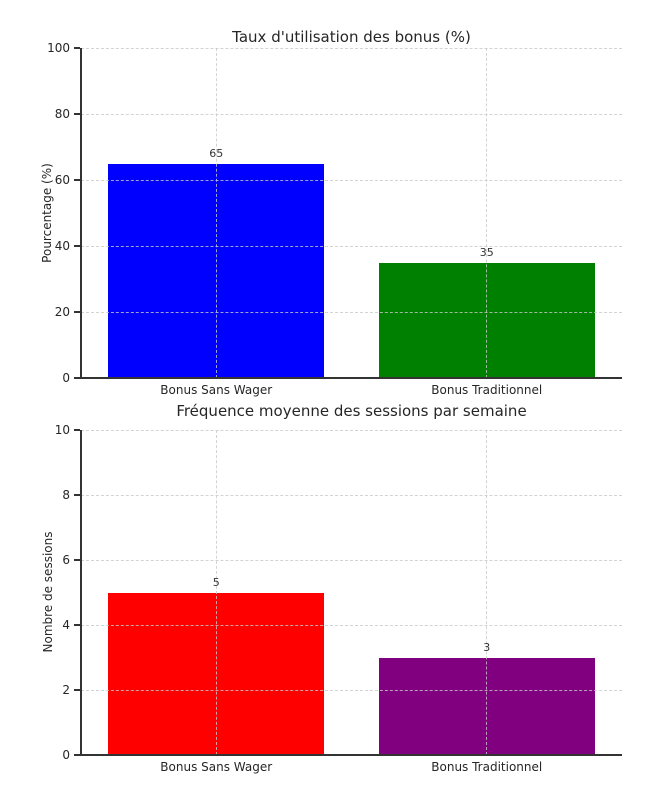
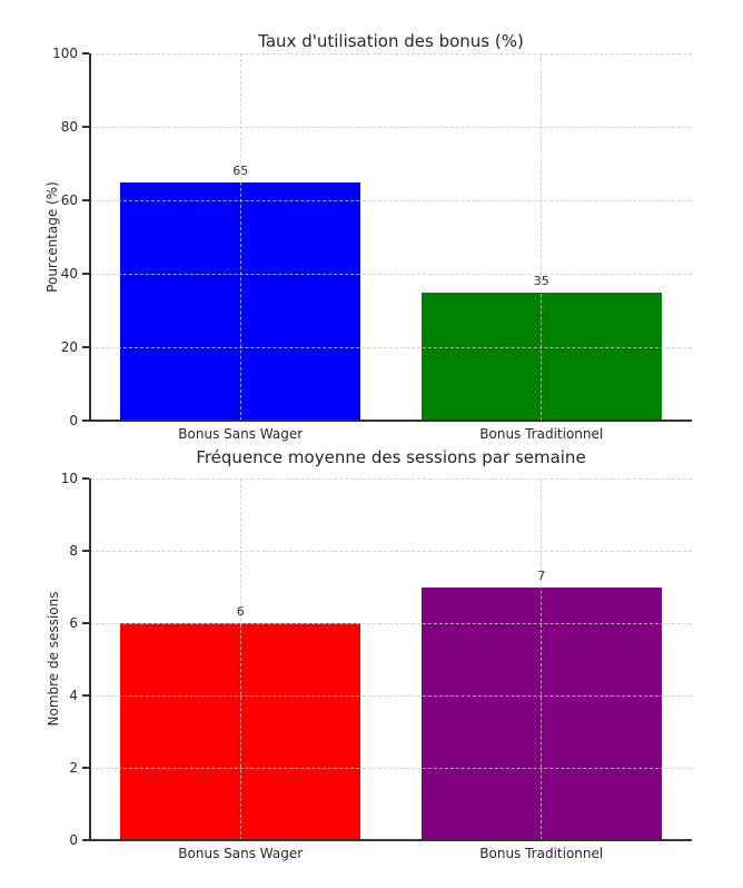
Fréquence moyenne des sessions par semaine/Bonus Sans Wager: 5 -> 6
Fréquence moyenne des sessions par semaine/Bonus Traditionnel: 3 -> 7
